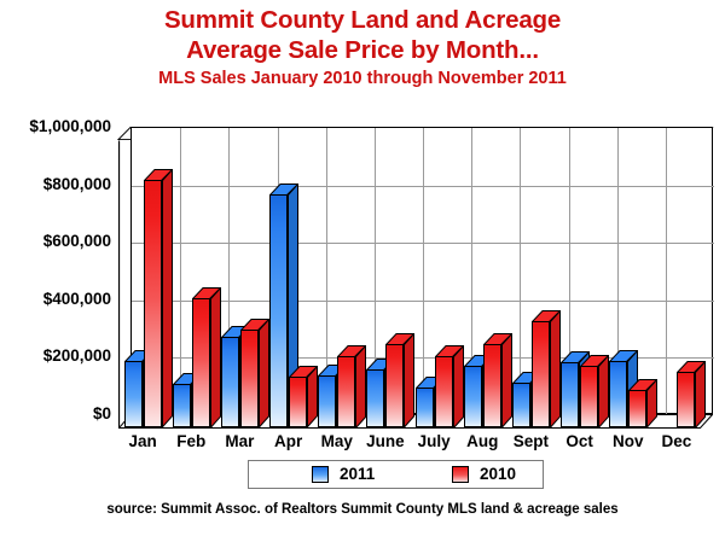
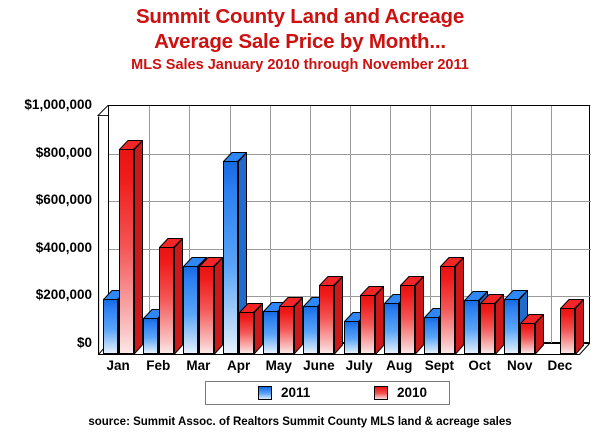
2011/Mar: $320000 -> $370000
2010/Mar: $340000 -> $370000
2010/May: $250000 -> $200000
